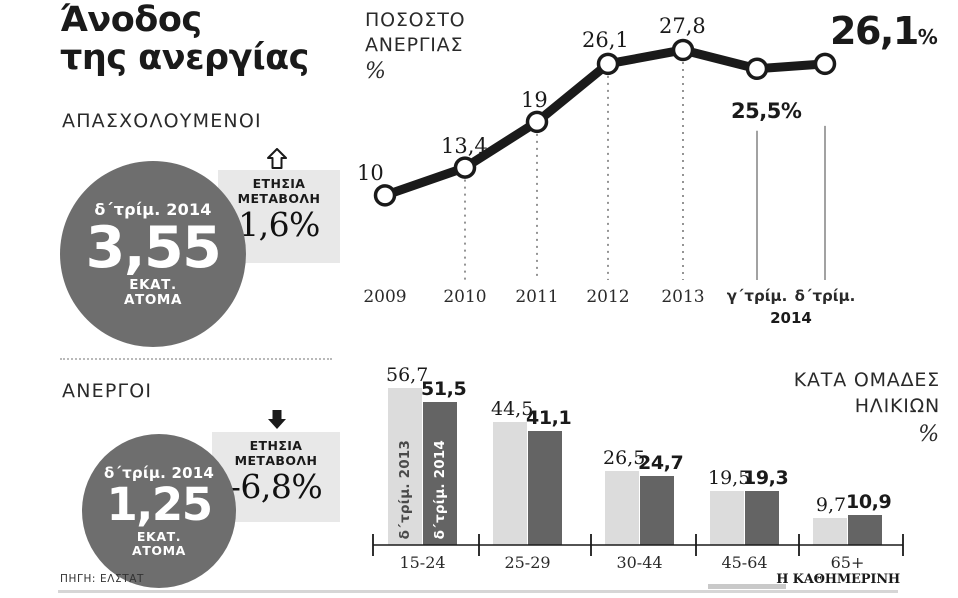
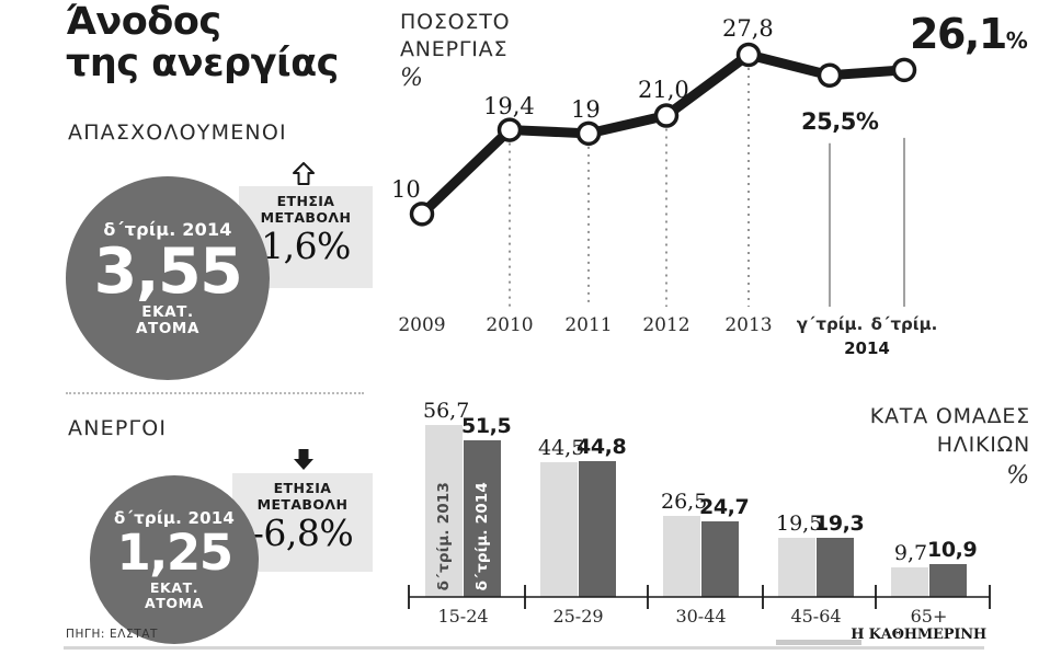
ΠΟΣΟΣΤΟ ΑΝΕΡΓΙΑΣ %/2010: 13,4 -> 19,4
ΠΟΣΟΣΤΟ ΑΝΕΡΓΙΑΣ %/2012: 26,1 -> 21,0
ΚΑΤΑ ΟΜΑΔΕΣ ΗΛΙΚΙΩΝ %/δ´τρίμ. 2014/25-29: 41,1 -> 44,8
